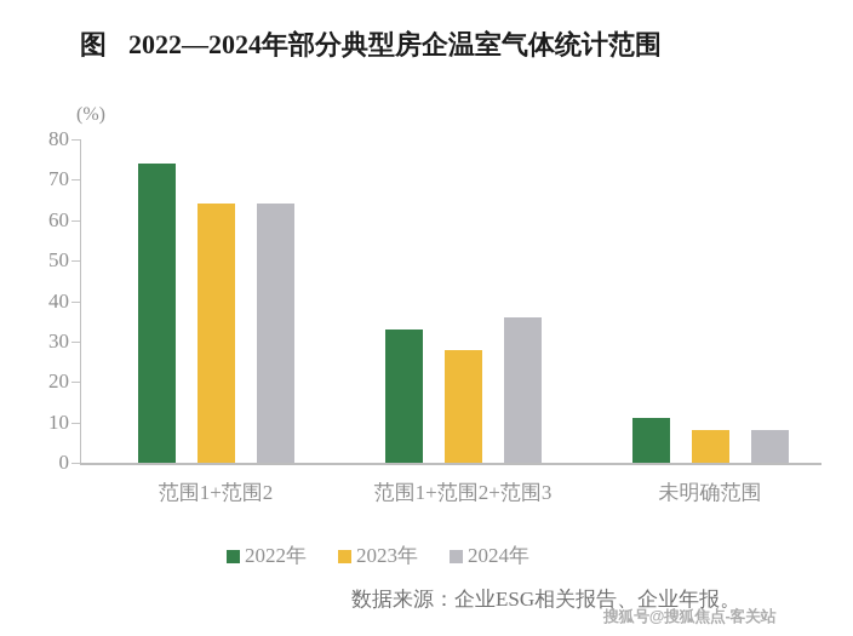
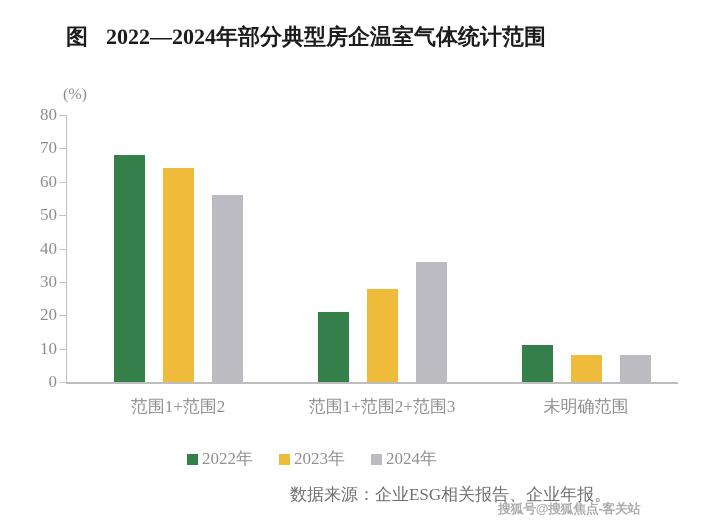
2022年/范围1+范围2: 74 -> 68
2024年/范围1+范围2: 64 -> 56
2022年/范围1+范围2+范围3: 33 -> 21
